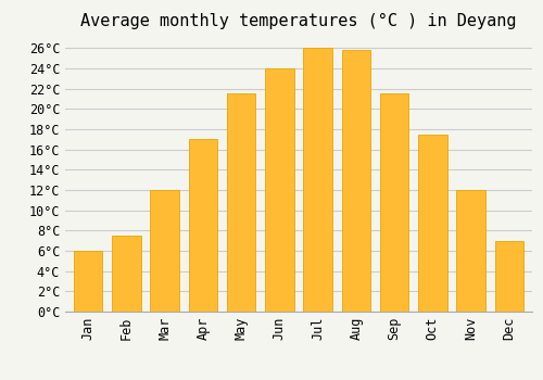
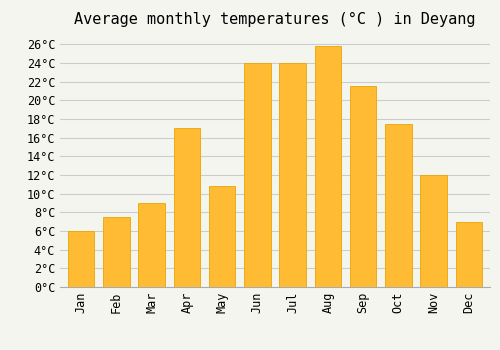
Mar: 12.0°C -> 9.0°C
May: 21.5°C -> 10.8°C
Jul: 26.0°C -> 24.0°C
